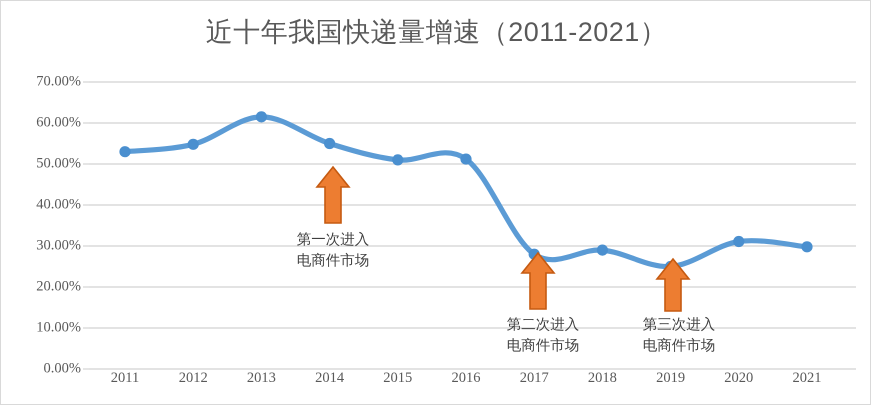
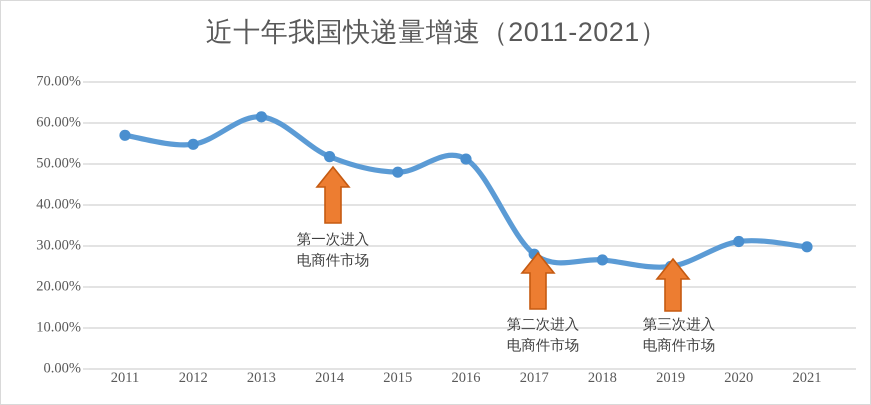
2011: 53% -> 57%
2014: 55% -> 52%
2015: 51% -> 48%
2018: 29% -> 27%
